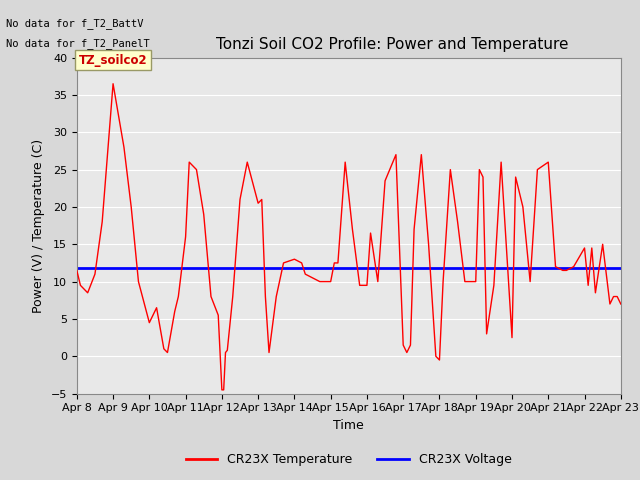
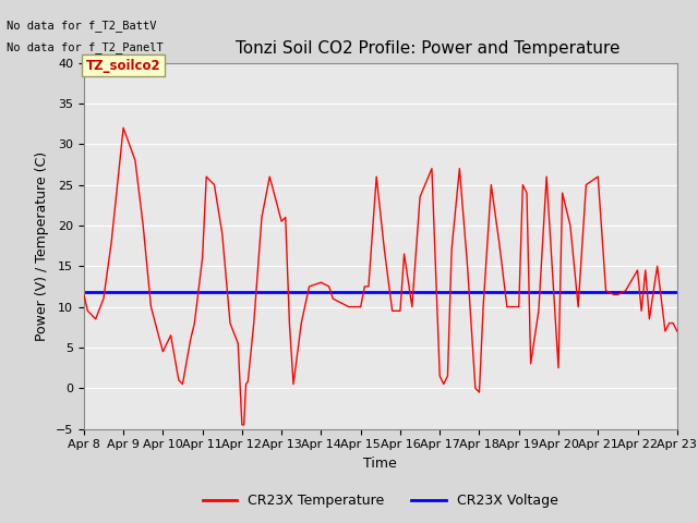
Apr 9: 36.5 -> 32.0
